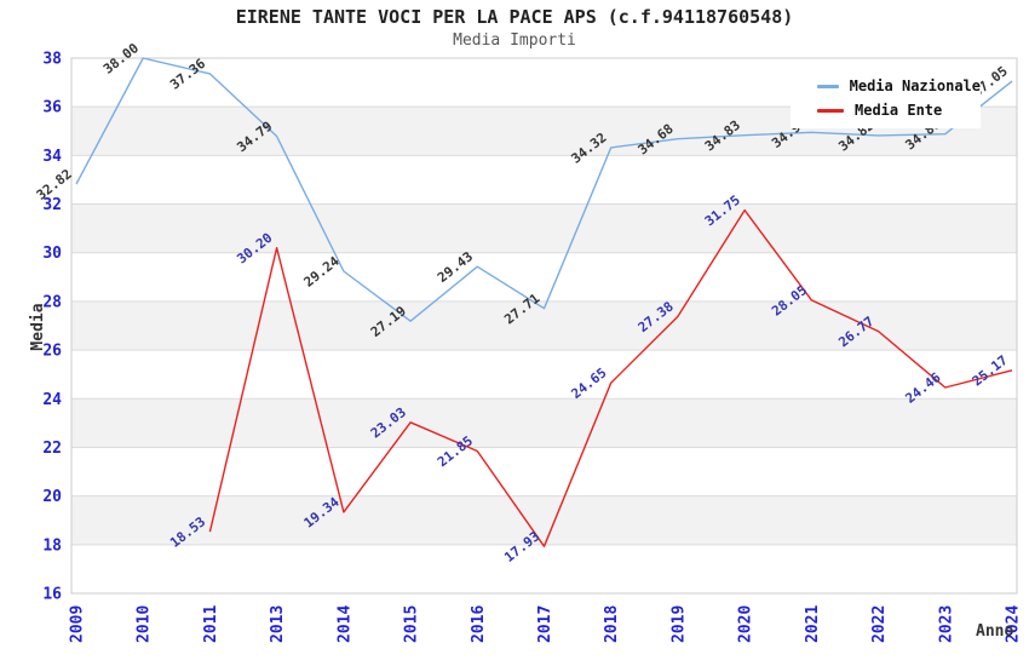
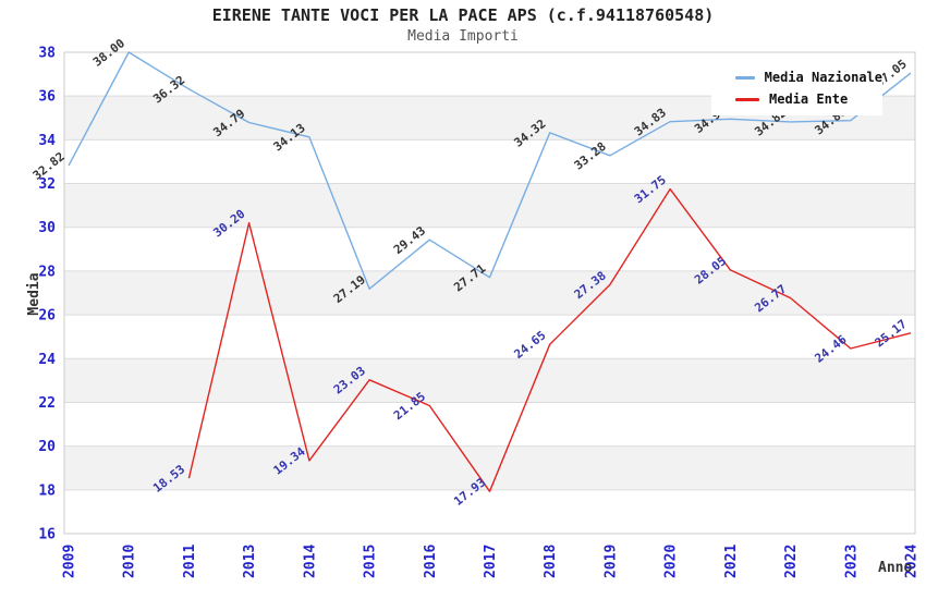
Media Nazionale/2011: 37.36 -> 36.32
Media Nazionale/2014: 29.24 -> 34.13
Media Nazionale/2019: 34.68 -> 33.28
